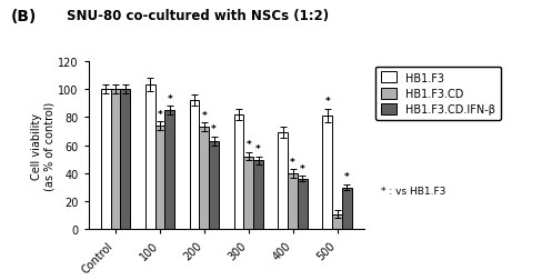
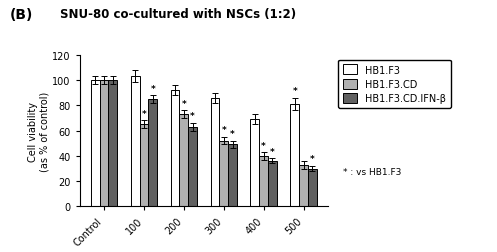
HB1.F3.CD/100: 74 -> 65
HB1.F3/300: 82 -> 86
HB1.F3.CD/500: 11 -> 33
